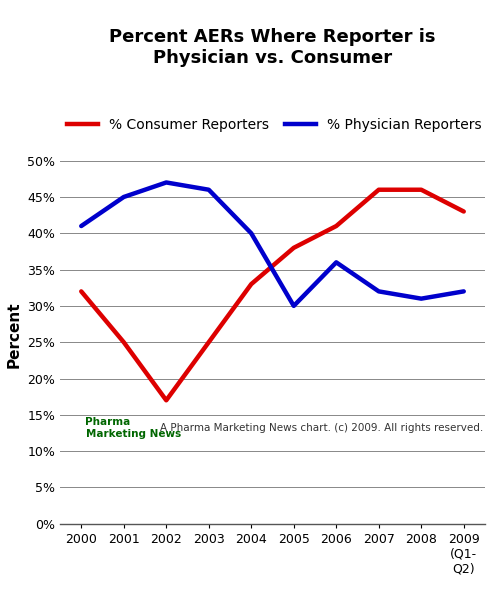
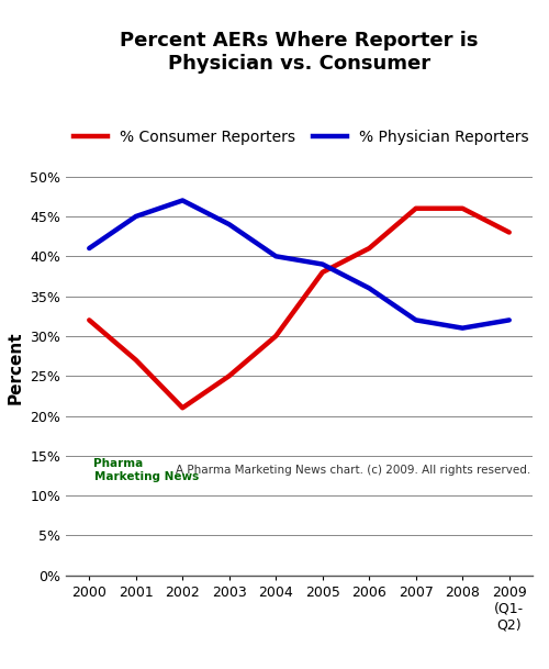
% Consumer Reporters/2001: 25% -> 27%
% Consumer Reporters/2002: 17% -> 21%
% Physician Reporters/2003: 46% -> 44%
% Consumer Reporters/2004: 33% -> 30%
% Physician Reporters/2005: 30% -> 39%
